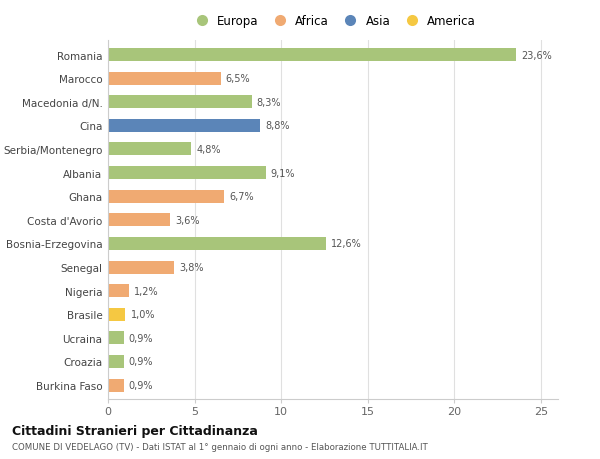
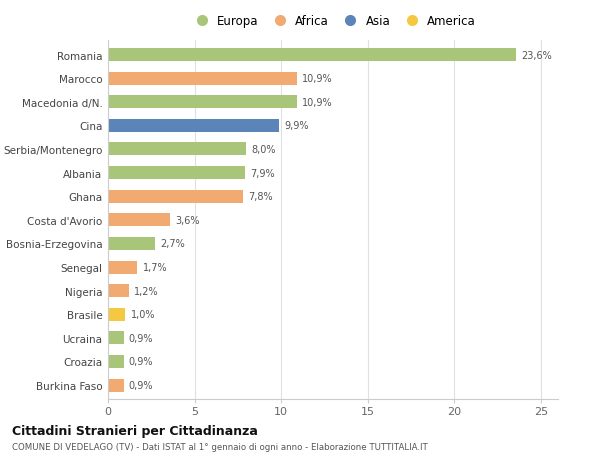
Marocco: 6,5% -> 10,9%
Macedonia d/N.: 8,3% -> 10,9%
Cina: 8,8% -> 9,9%
Serbia/Montenegro: 4,8% -> 8,0%
Albania: 9,1% -> 7,9%
Ghana: 6,7% -> 7,8%
Bosnia-Erzegovina: 12,6% -> 2,7%
Senegal: 3,8% -> 1,7%
